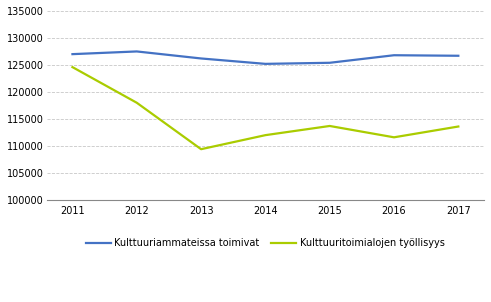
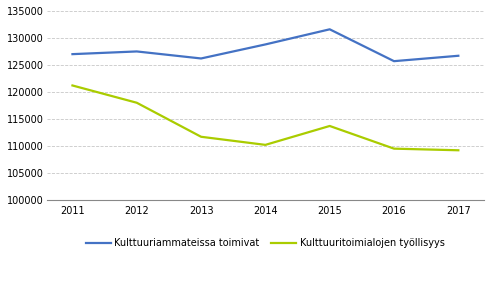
Kulttuuritoimialojen työllisyys/2011: 124600 -> 121200
Kulttuuritoimialojen työllisyys/2013: 109400 -> 111700
Kulttuuriammateissa toimivat/2014: 125200 -> 128800
Kulttuuritoimialojen työllisyys/2014: 112000 -> 110200
Kulttuuriammateissa toimivat/2015: 125400 -> 131600
Kulttuuriammateissa toimivat/2016: 126800 -> 125700
Kulttuuritoimialojen työllisyys/2016: 111600 -> 109500
Kulttuuritoimialojen työllisyys/2017: 113600 -> 109200
